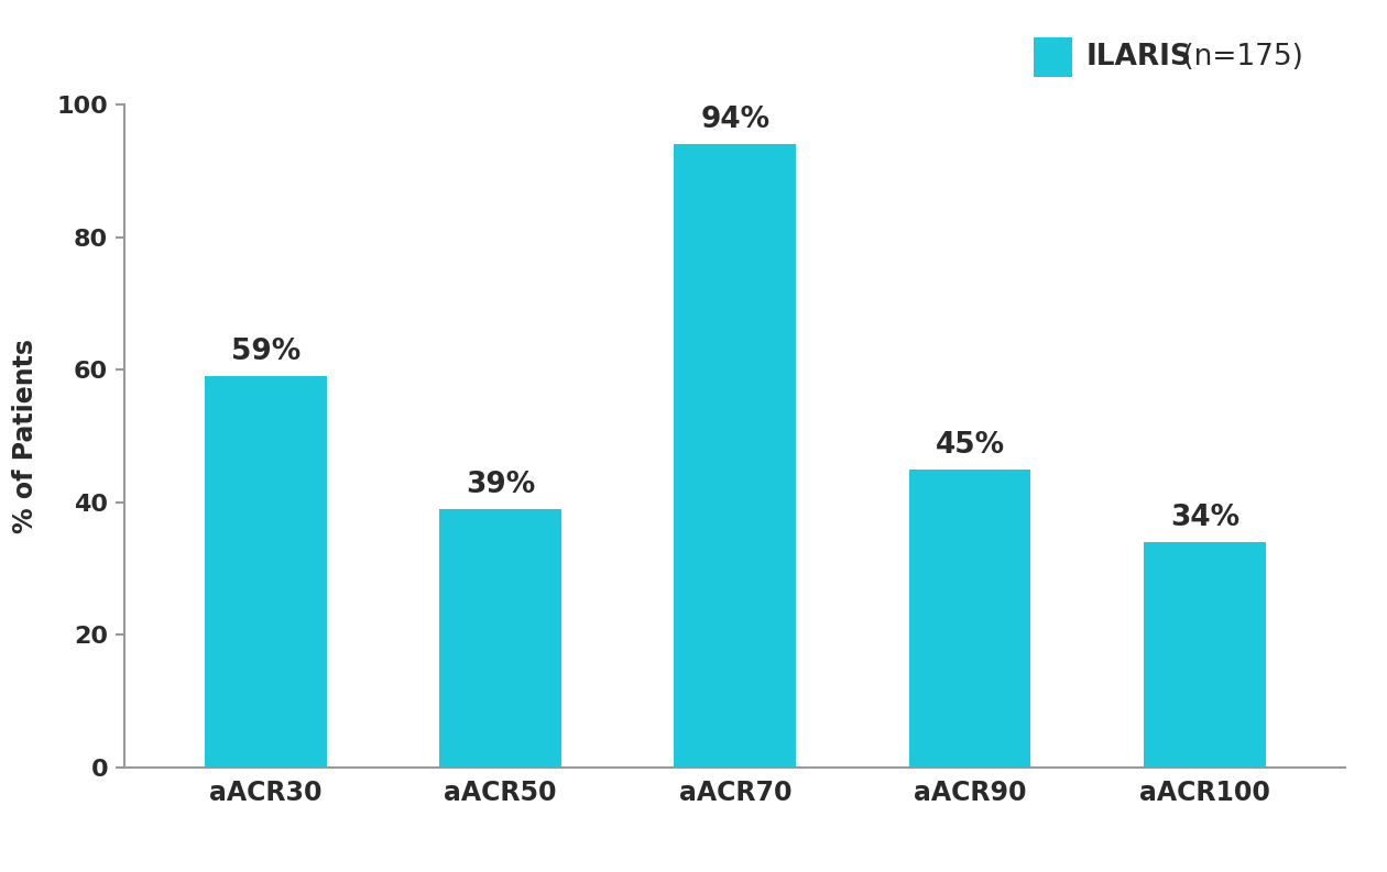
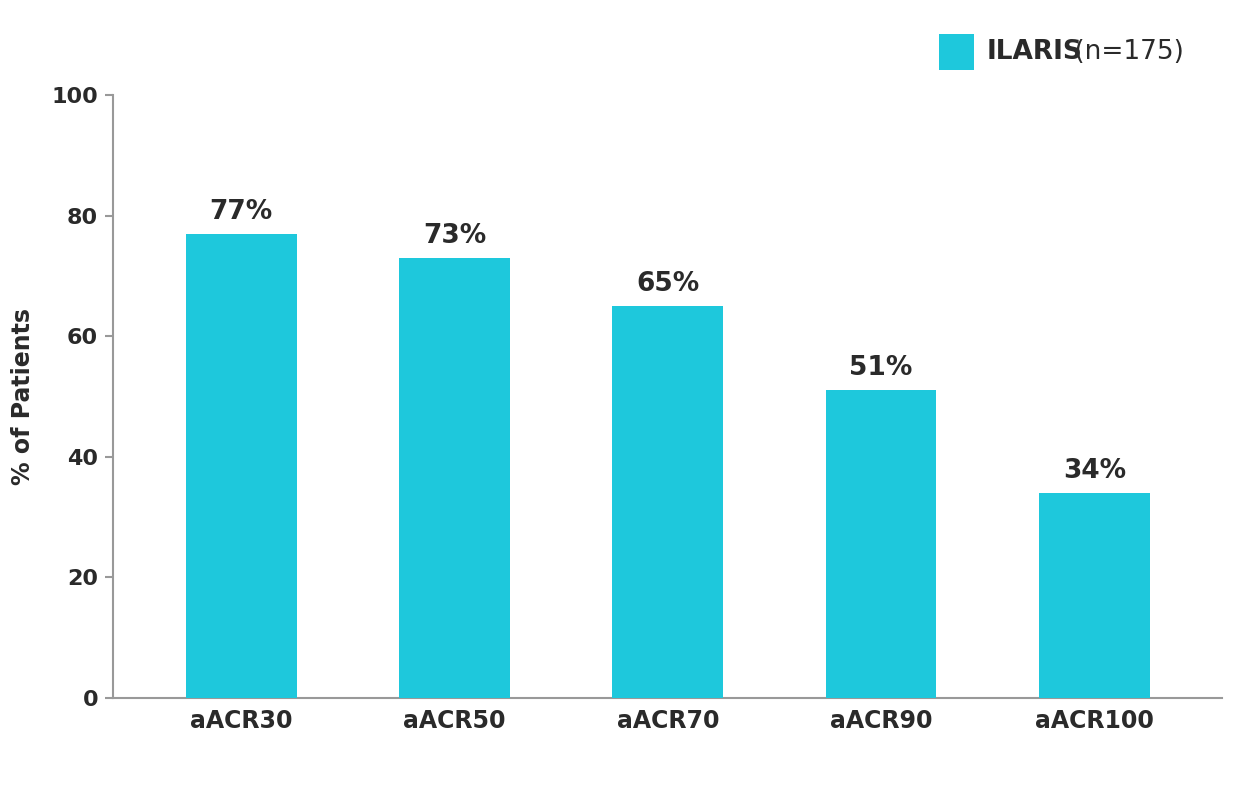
aACR30: 59% -> 77%
aACR50: 39% -> 73%
aACR70: 94% -> 65%
aACR90: 45% -> 51%
